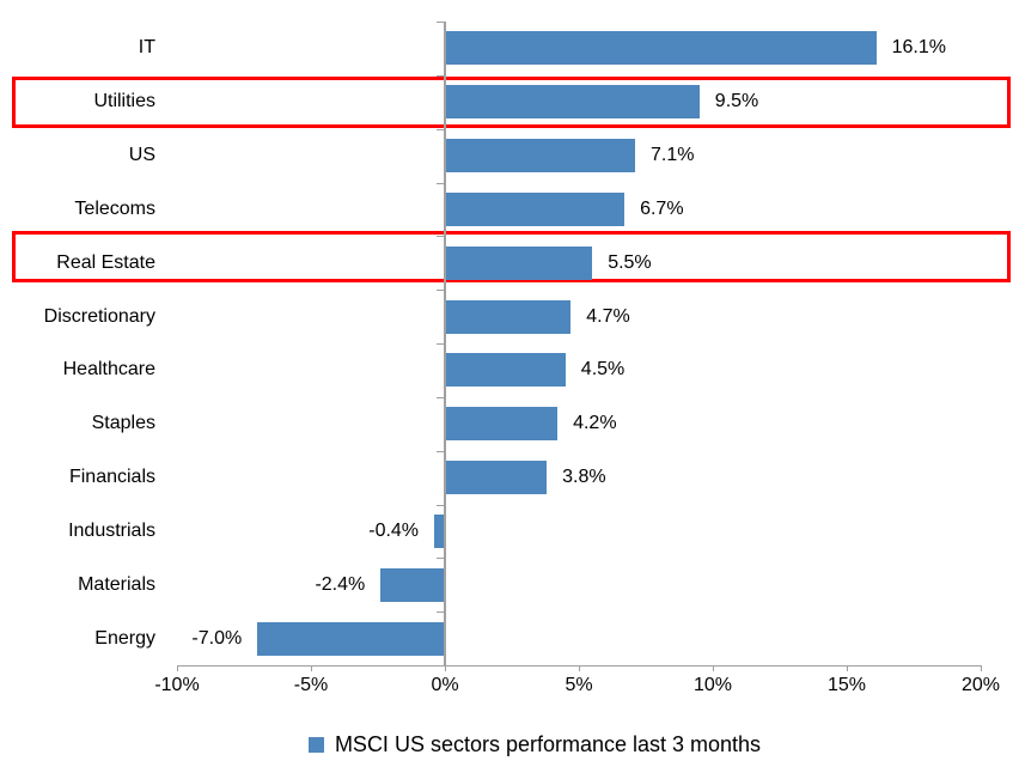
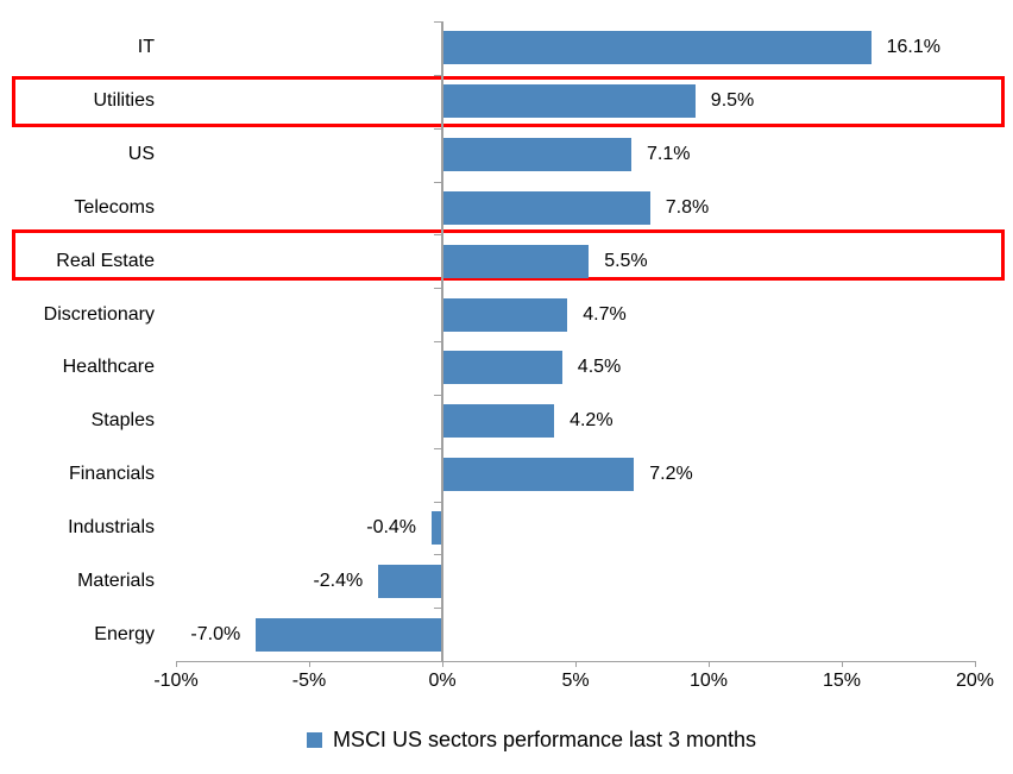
Telecoms: 6.7% -> 7.8%
Financials: 3.8% -> 7.2%
